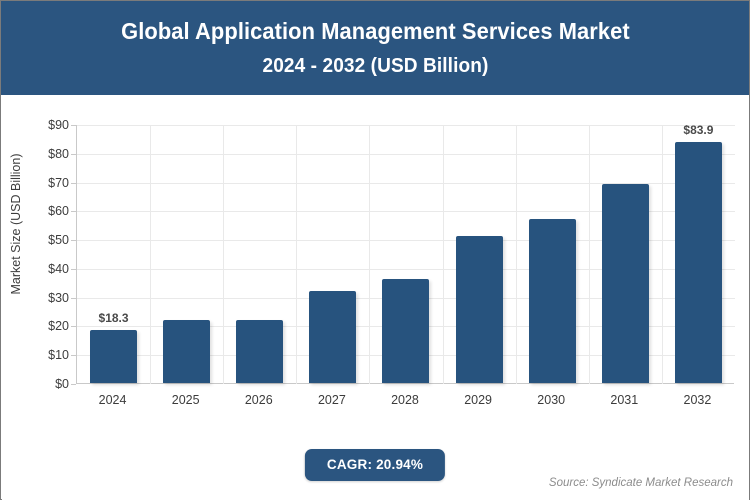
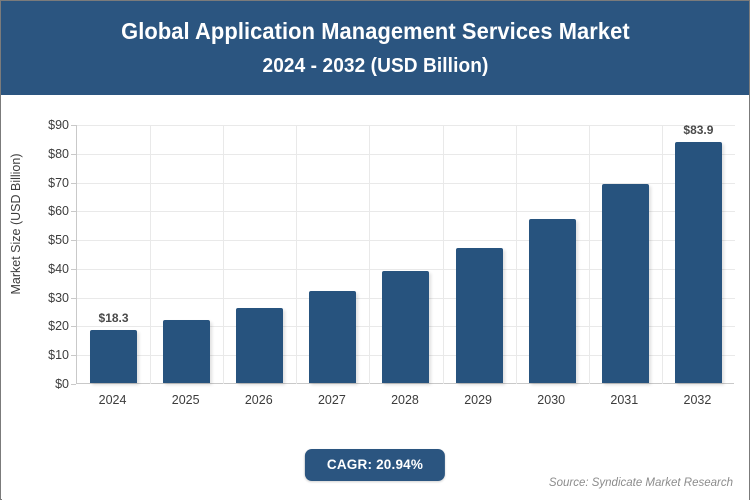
2026: $22 -> $26
2028: $36 -> $39
2029: $51 -> $47
